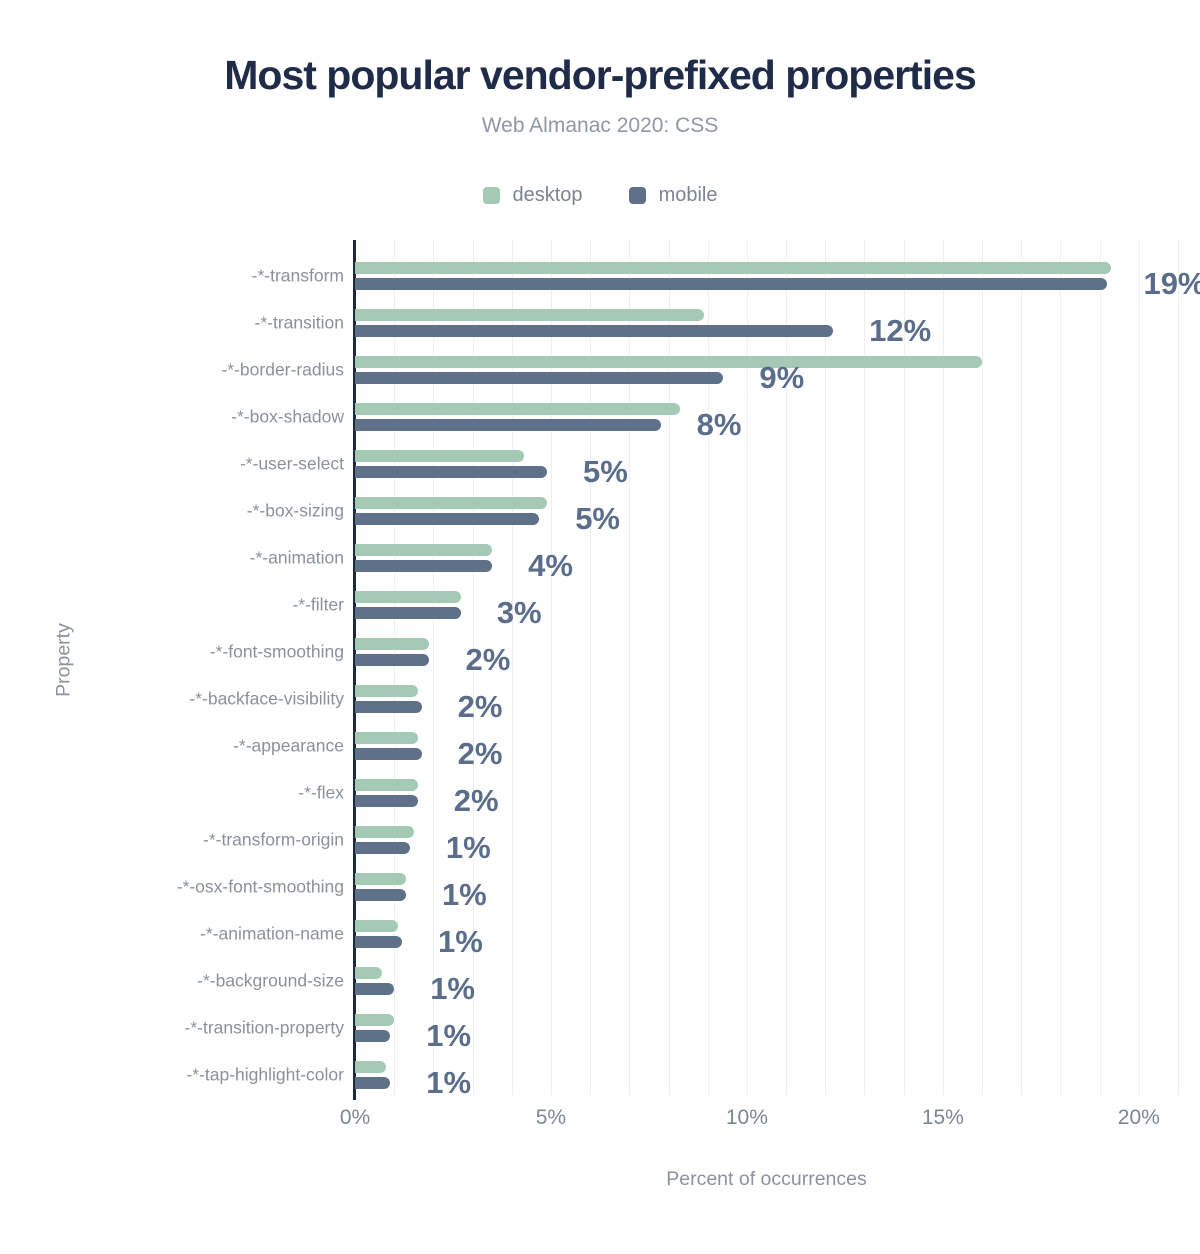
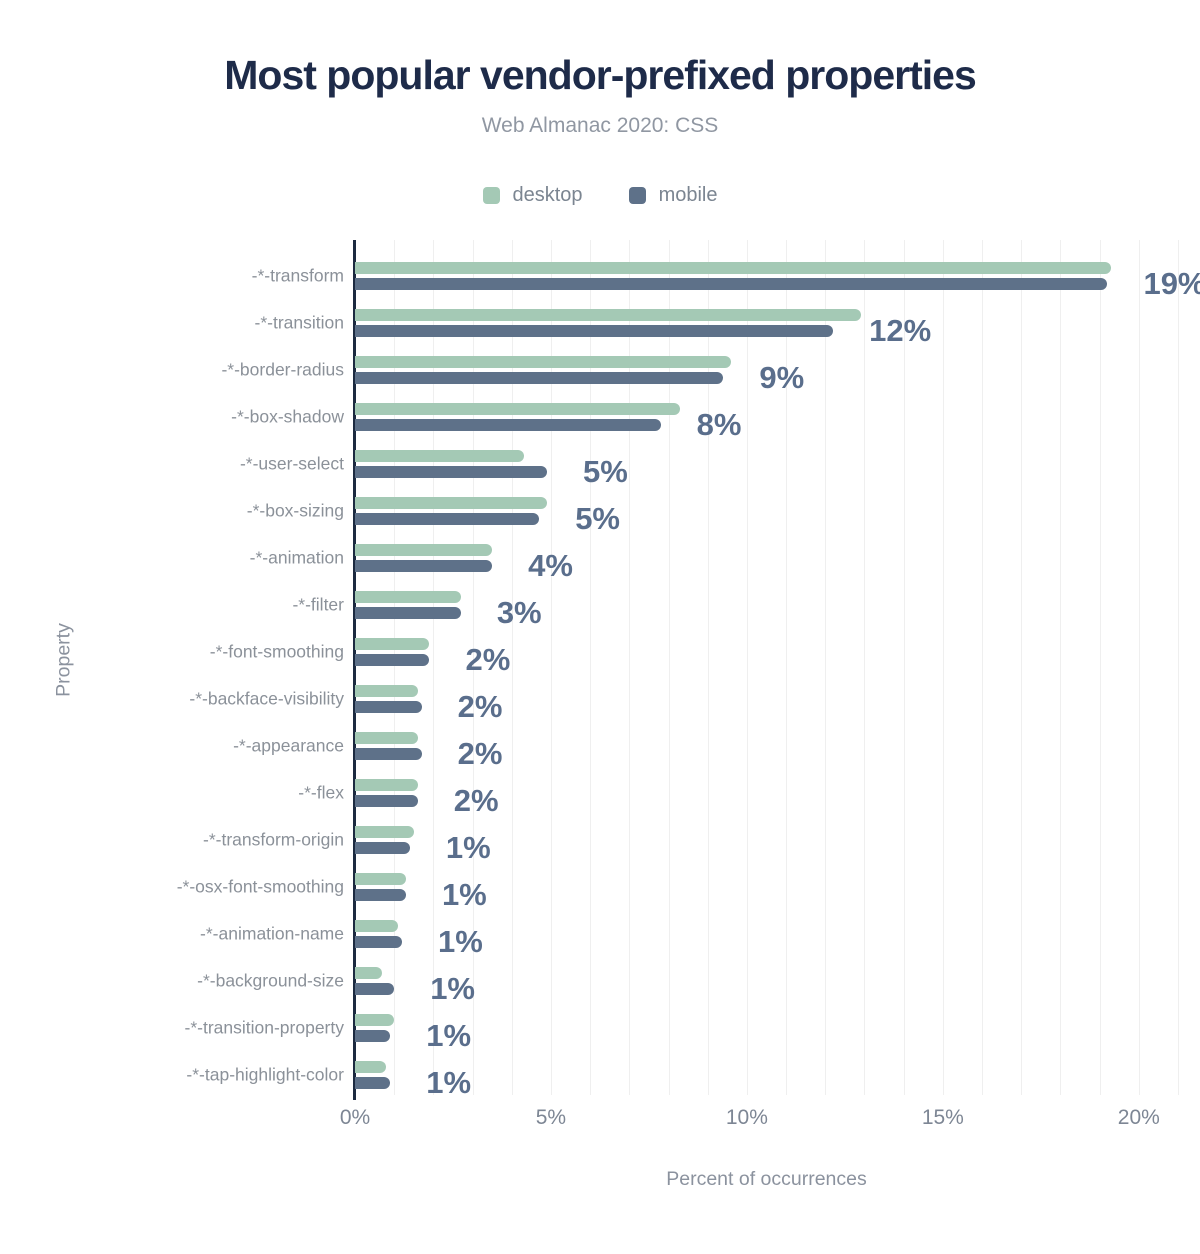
desktop/-*-transition: 8.9% -> 12.9%
desktop/-*-border-radius: 16.0% -> 9.6%
